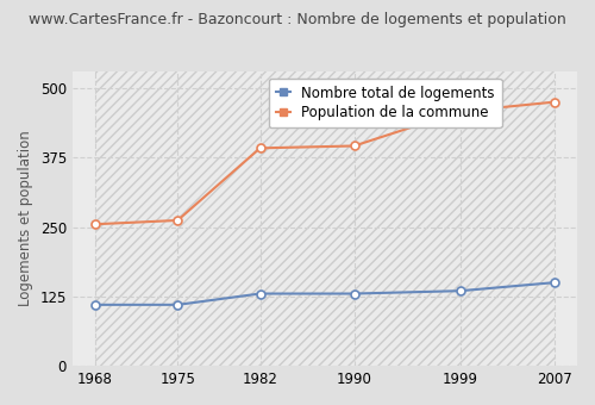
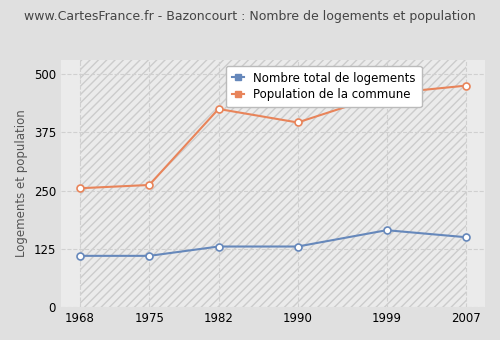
Population de la commune/1982: 392 -> 425
Nombre total de logements/1999: 135 -> 165
